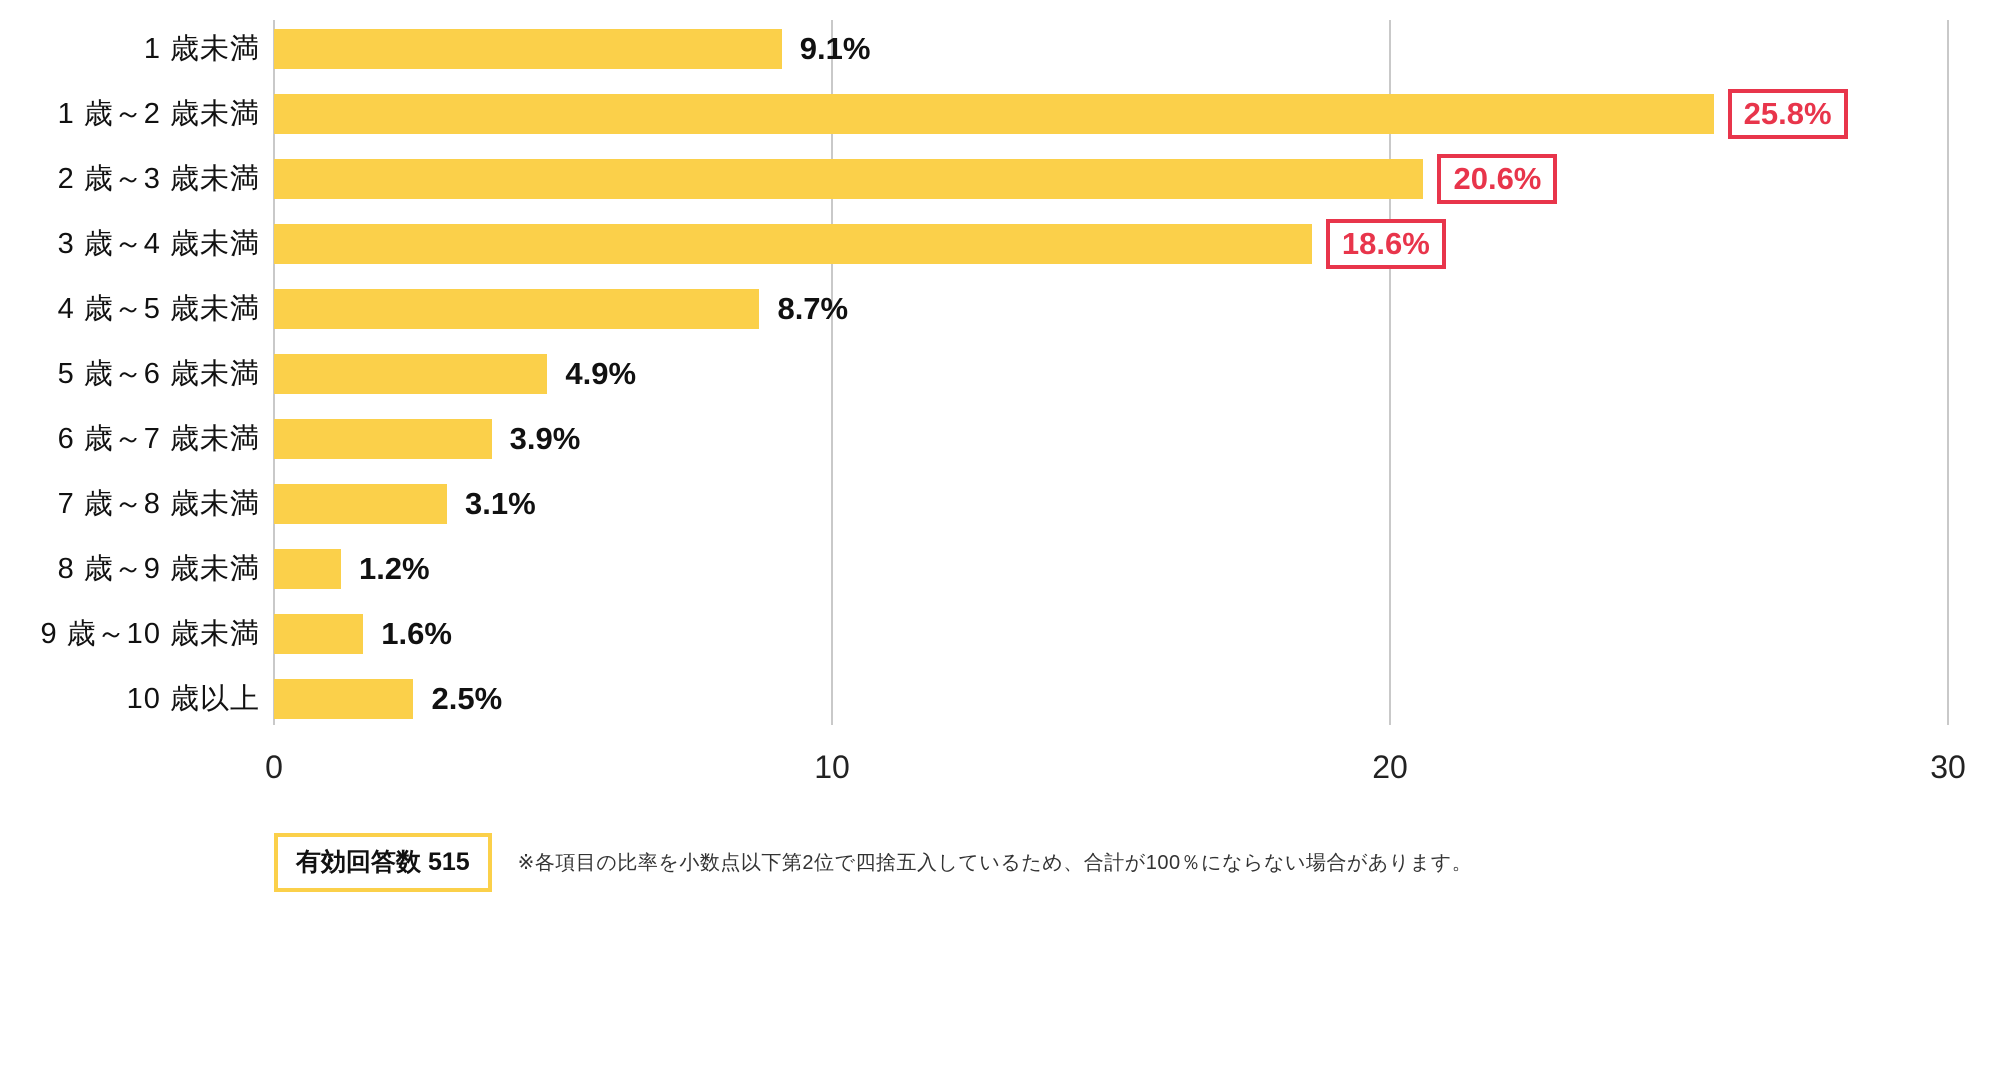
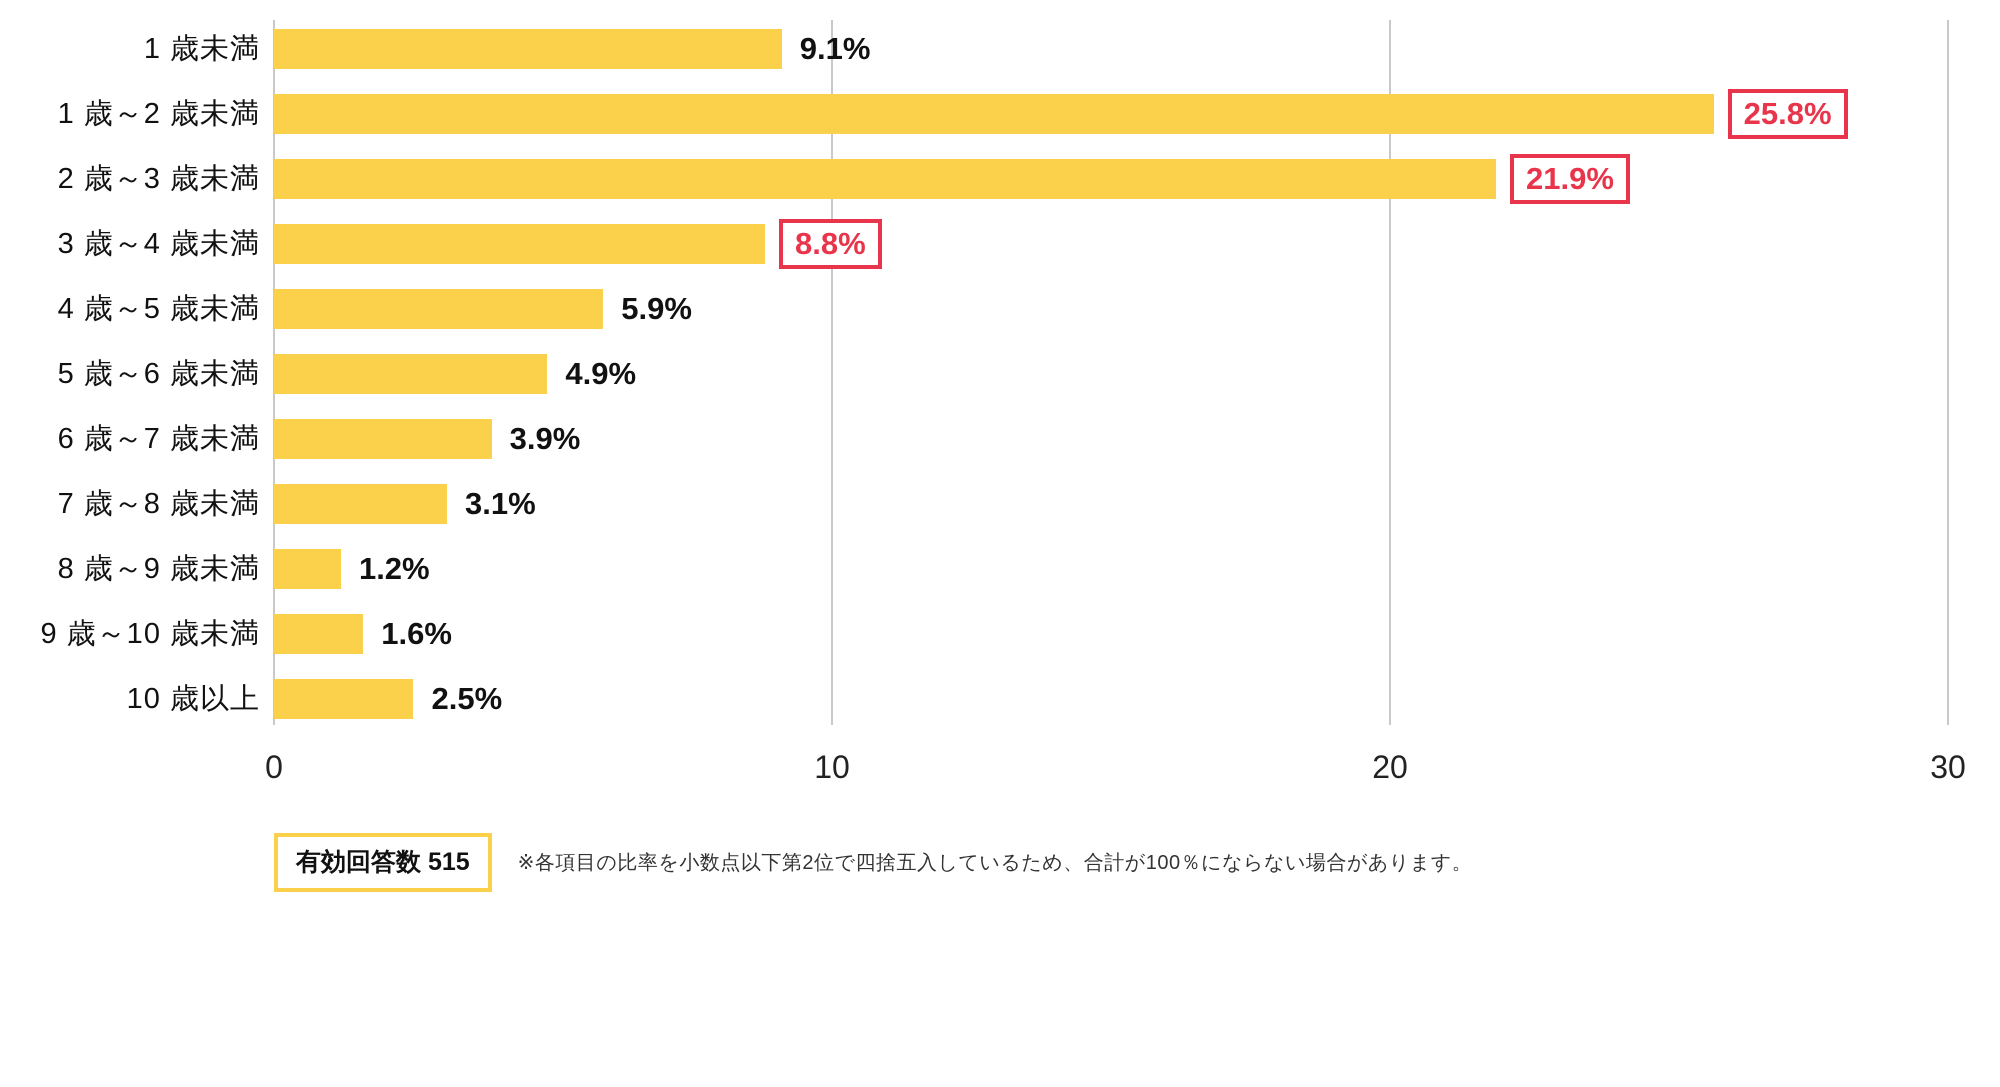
2 歳～3 歳未満: 20.6% -> 21.9%
3 歳～4 歳未満: 18.6% -> 8.8%
4 歳～5 歳未満: 8.7% -> 5.9%
